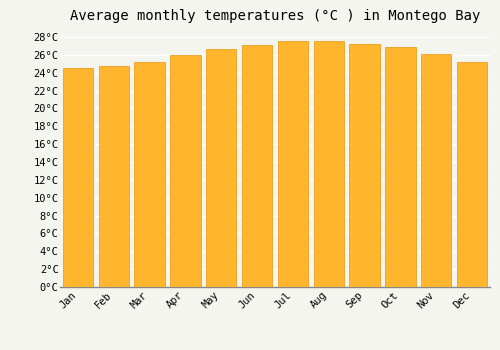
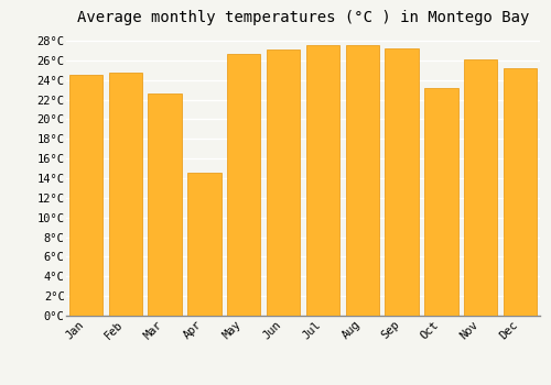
Mar: 25.2°C -> 22.6°C
Apr: 26.0°C -> 14.6°C
Oct: 26.9°C -> 23.2°C
